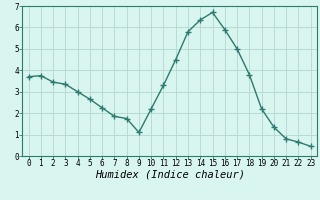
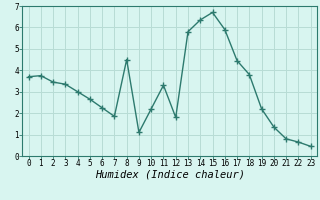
8: 1.75 -> 4.50
12: 4.50 -> 1.80
17: 5.00 -> 4.45
